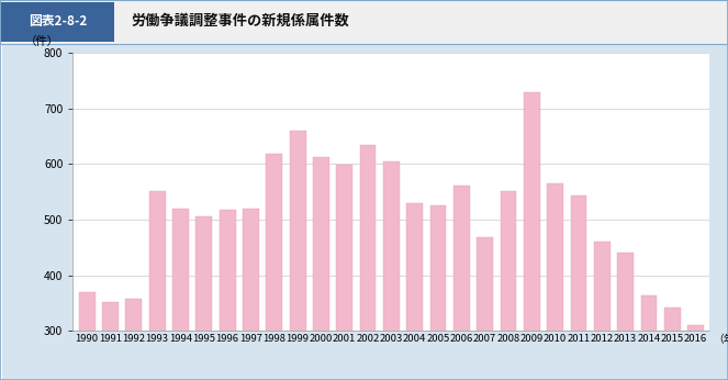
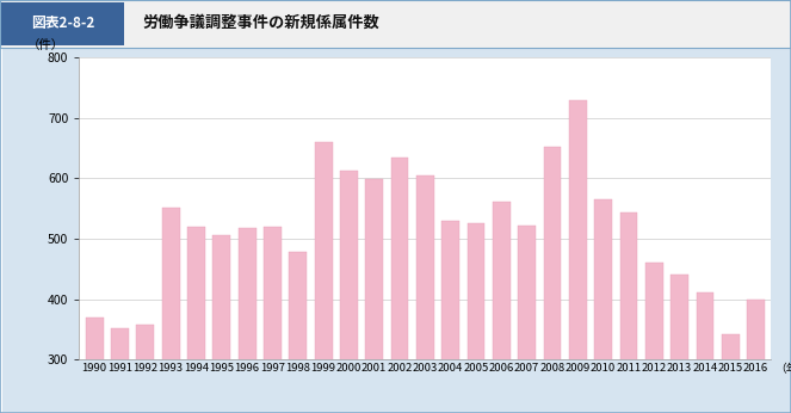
1998: 619 -> 478
2007: 468 -> 522
2008: 552 -> 652
2014: 363 -> 410
2016: 310 -> 400
